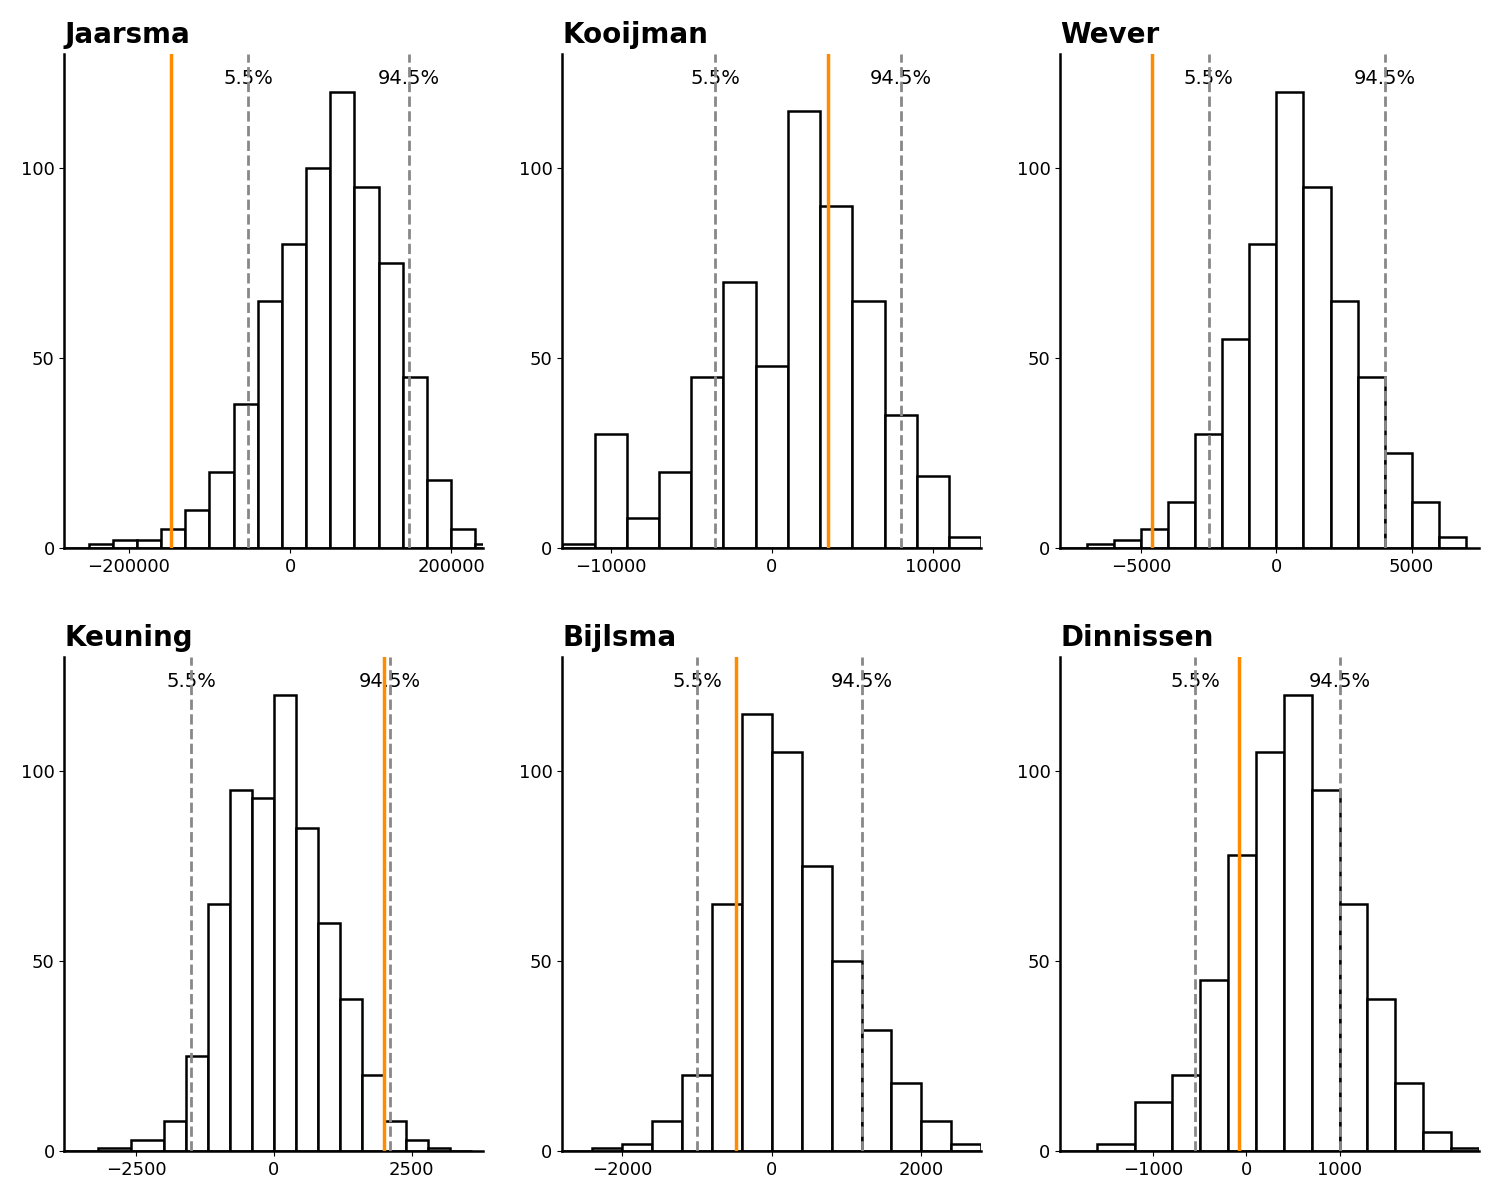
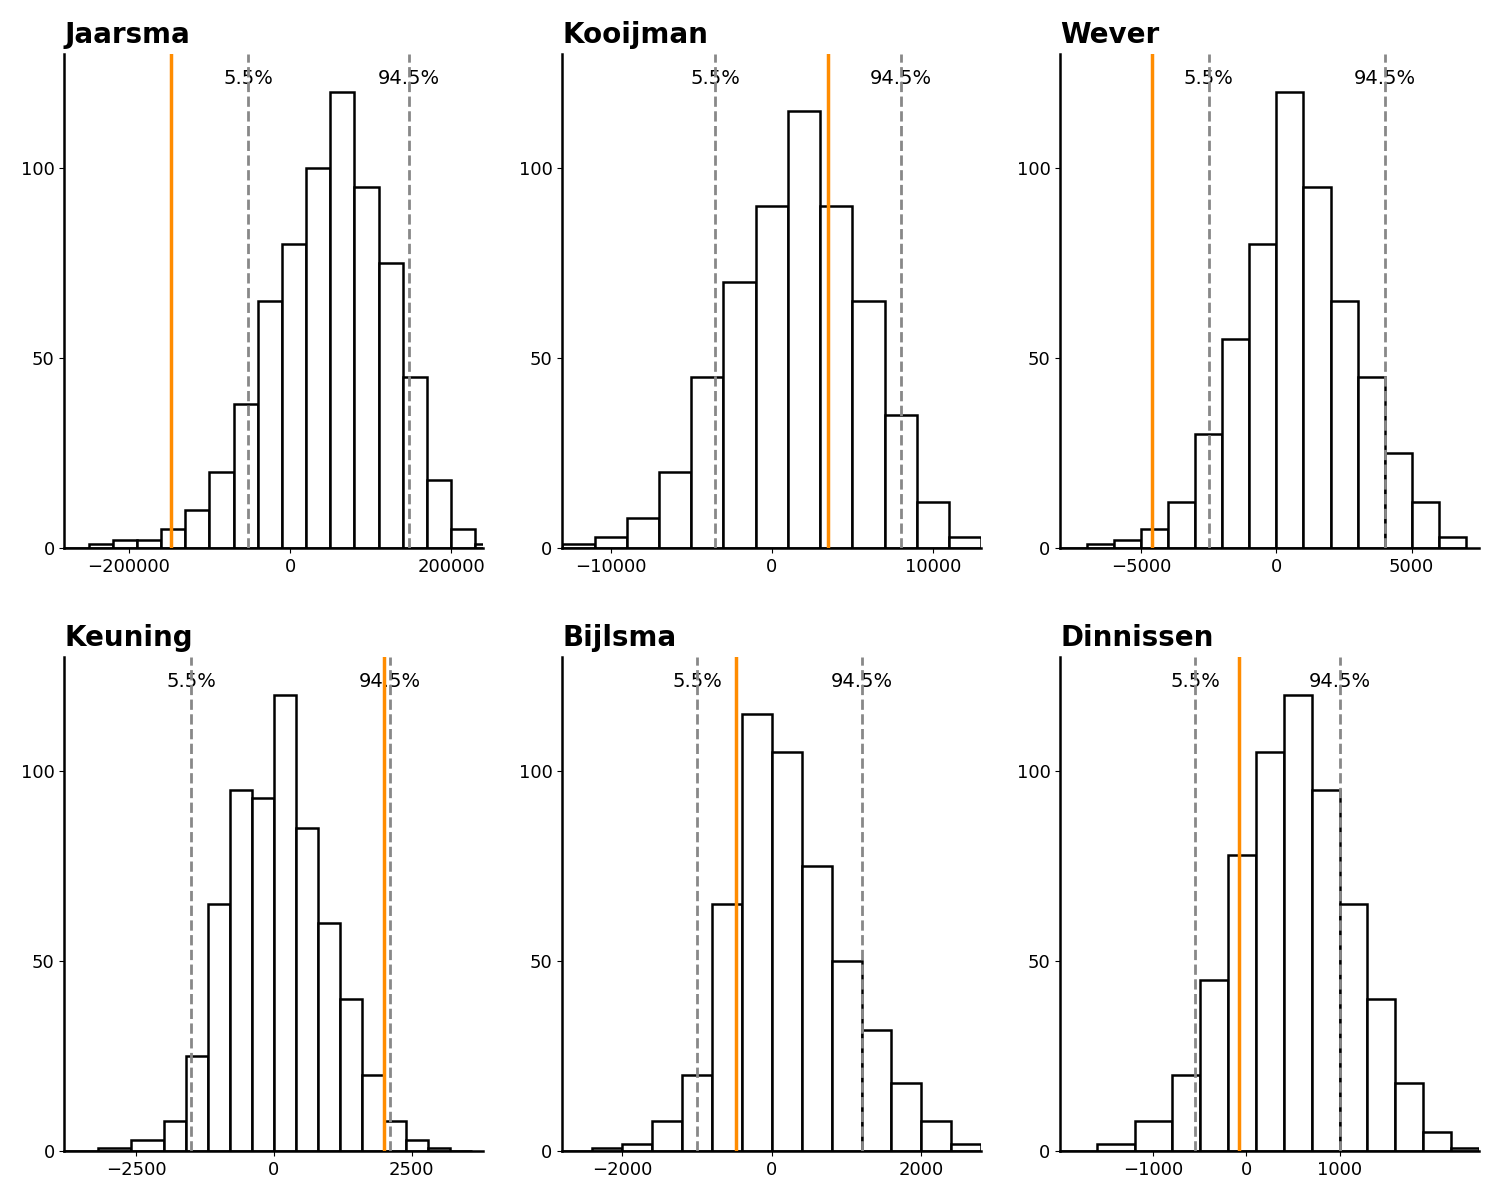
Kooijman/−10000: 30 -> 3
Kooijman/0: 48 -> 90
Kooijman/10000: 19 -> 12
Dinnissen/−1000: 13 -> 8
